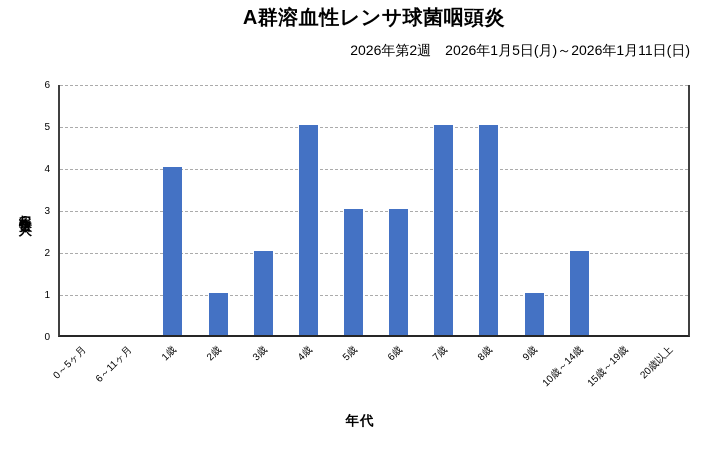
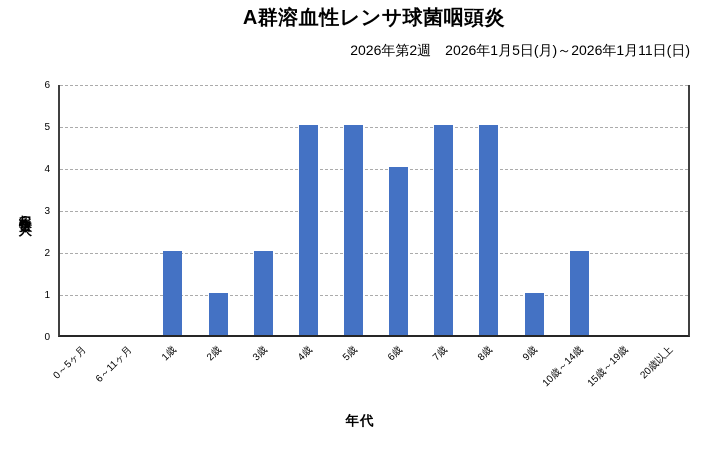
1歳: 4 -> 2
5歳: 3 -> 5
6歳: 3 -> 4
